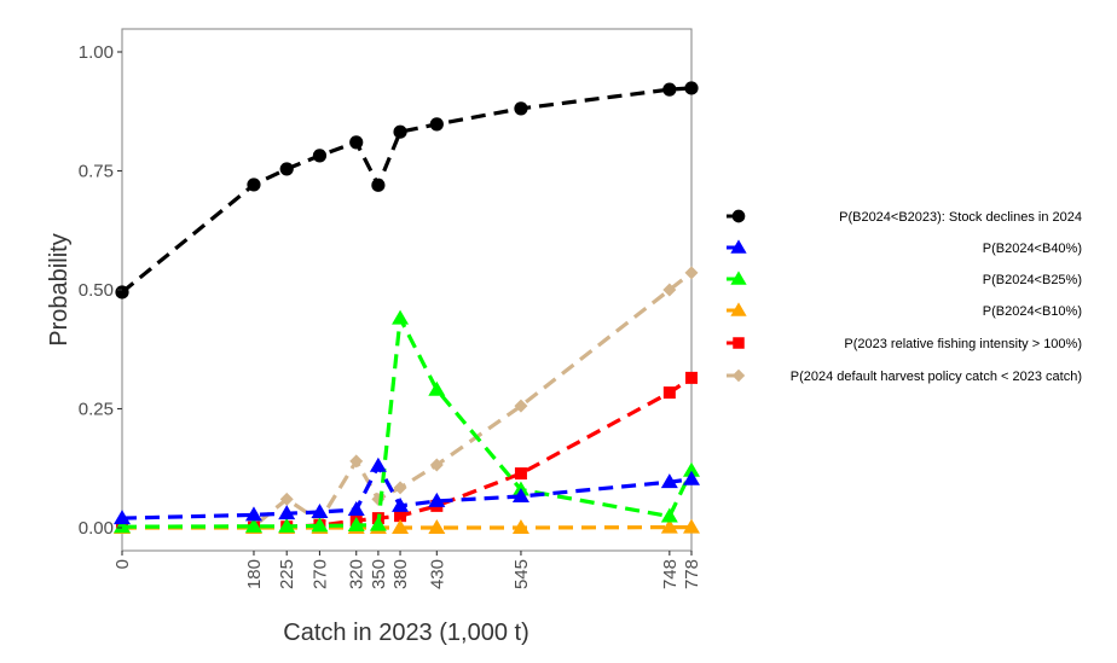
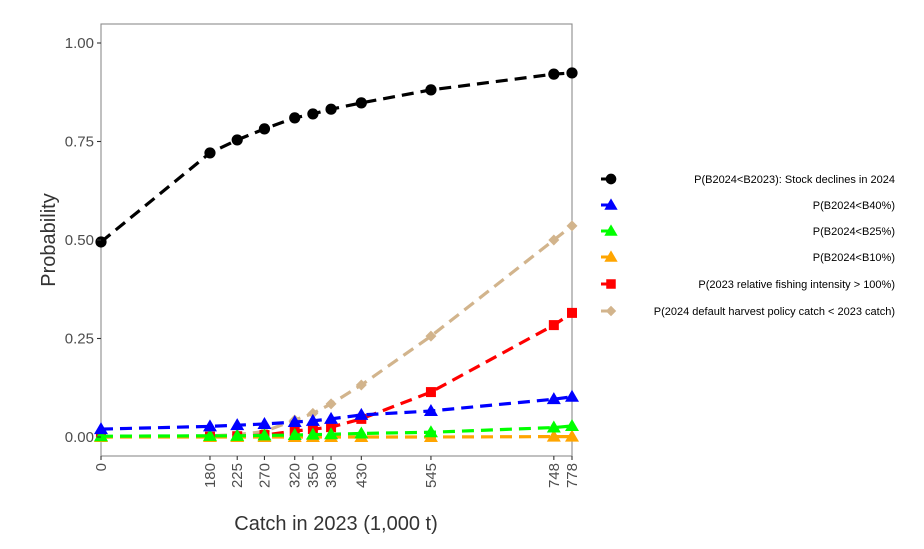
P(2024 default harvest policy catch < 2023 catch)/225: 0.06 -> 0.01
P(2024 default harvest policy catch < 2023 catch)/320: 0.14 -> 0.04
P(B2024<B2023): Stock declines in 2024/350: 0.72 -> 0.82
P(B2024<B40%)/350: 0.13 -> 0.04
P(B2024<B25%)/380: 0.44 -> 0.01
P(B2024<B25%)/430: 0.29 -> 0.01
P(B2024<B25%)/545: 0.08 -> 0.01
P(B2024<B25%)/778: 0.12 -> 0.03
